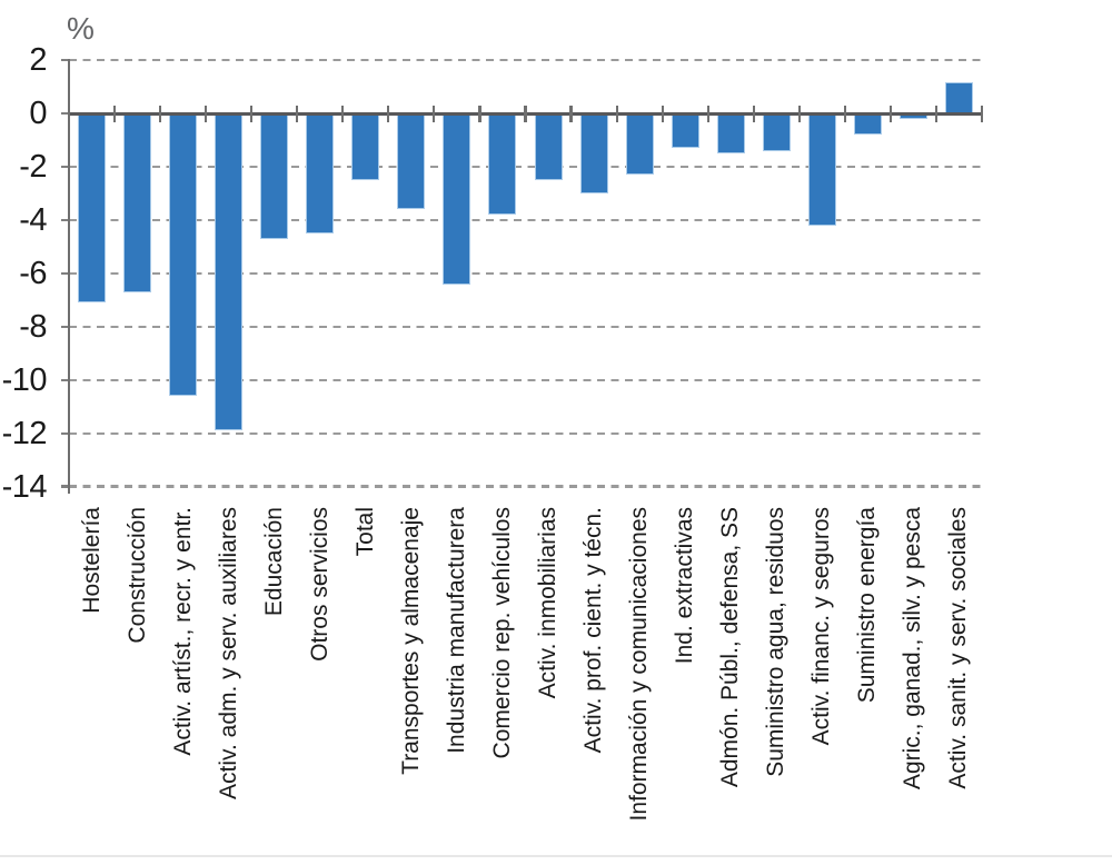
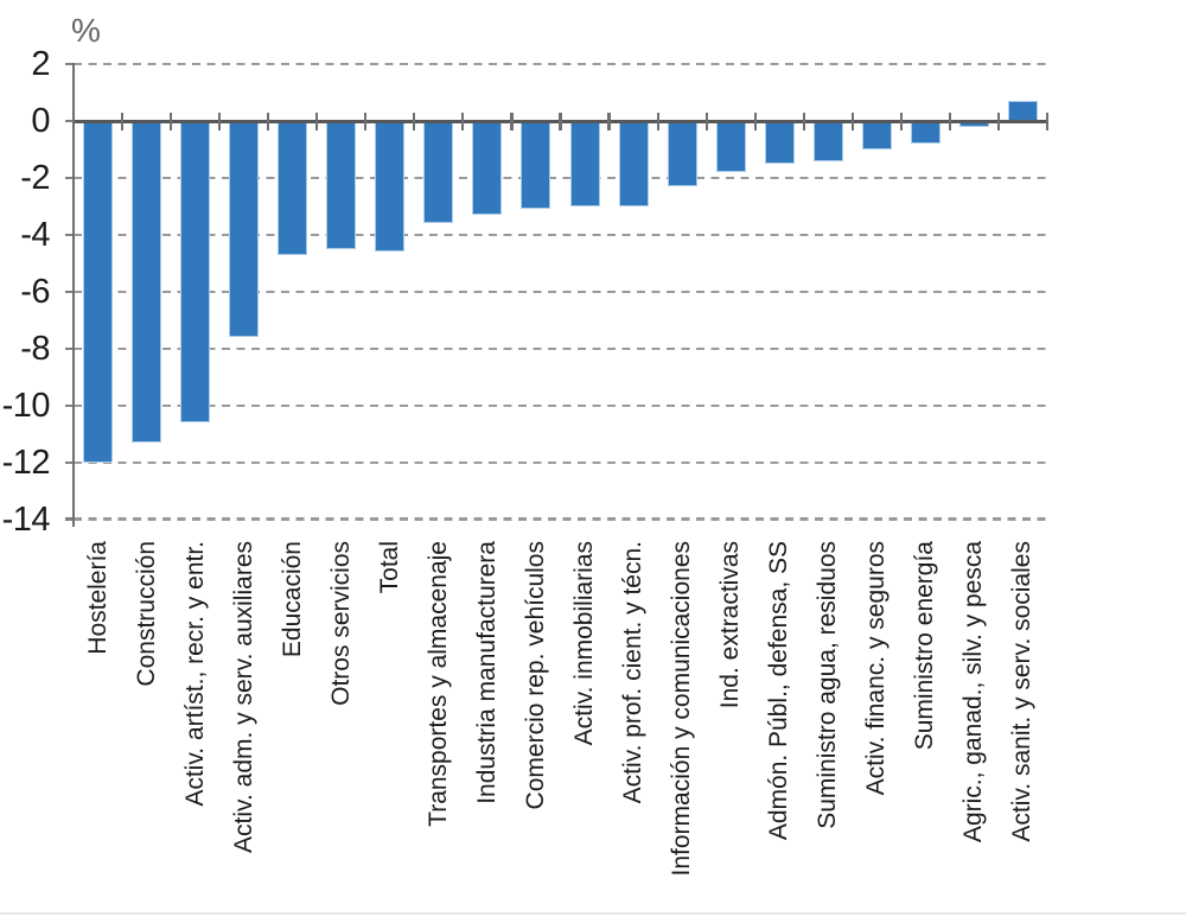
Hostelería: -7.1 -> -12.0
Construcción: -6.7 -> -11.3
Activ. adm. y serv. auxiliares: -11.9 -> -7.6
Total: -2.5 -> -4.6
Industria manufacturera: -6.4 -> -3.3
Comercio rep. vehículos: -3.8 -> -3.1
Activ. inmobiliarias: -2.5 -> -3.0
Ind. extractivas: -1.3 -> -1.8
Activ. financ. y seguros: -4.2 -> -1.0
Activ. sanit. y serv. sociales: 1.2 -> 0.7
